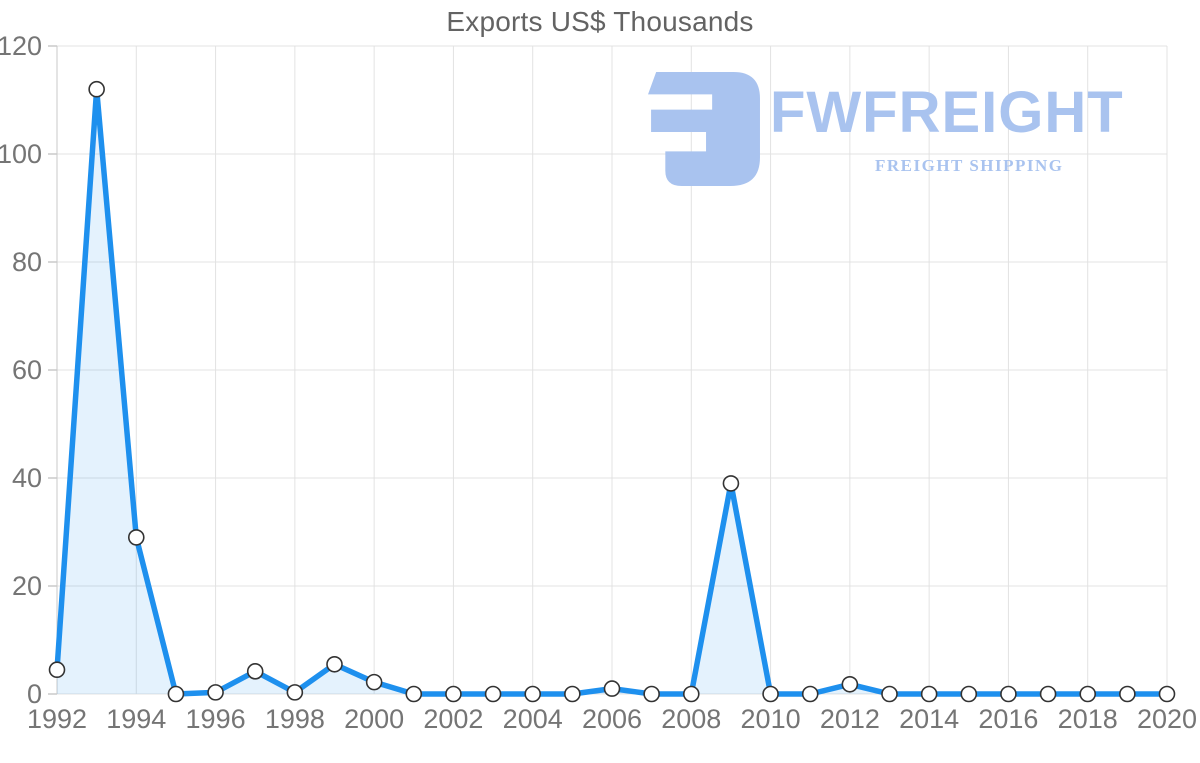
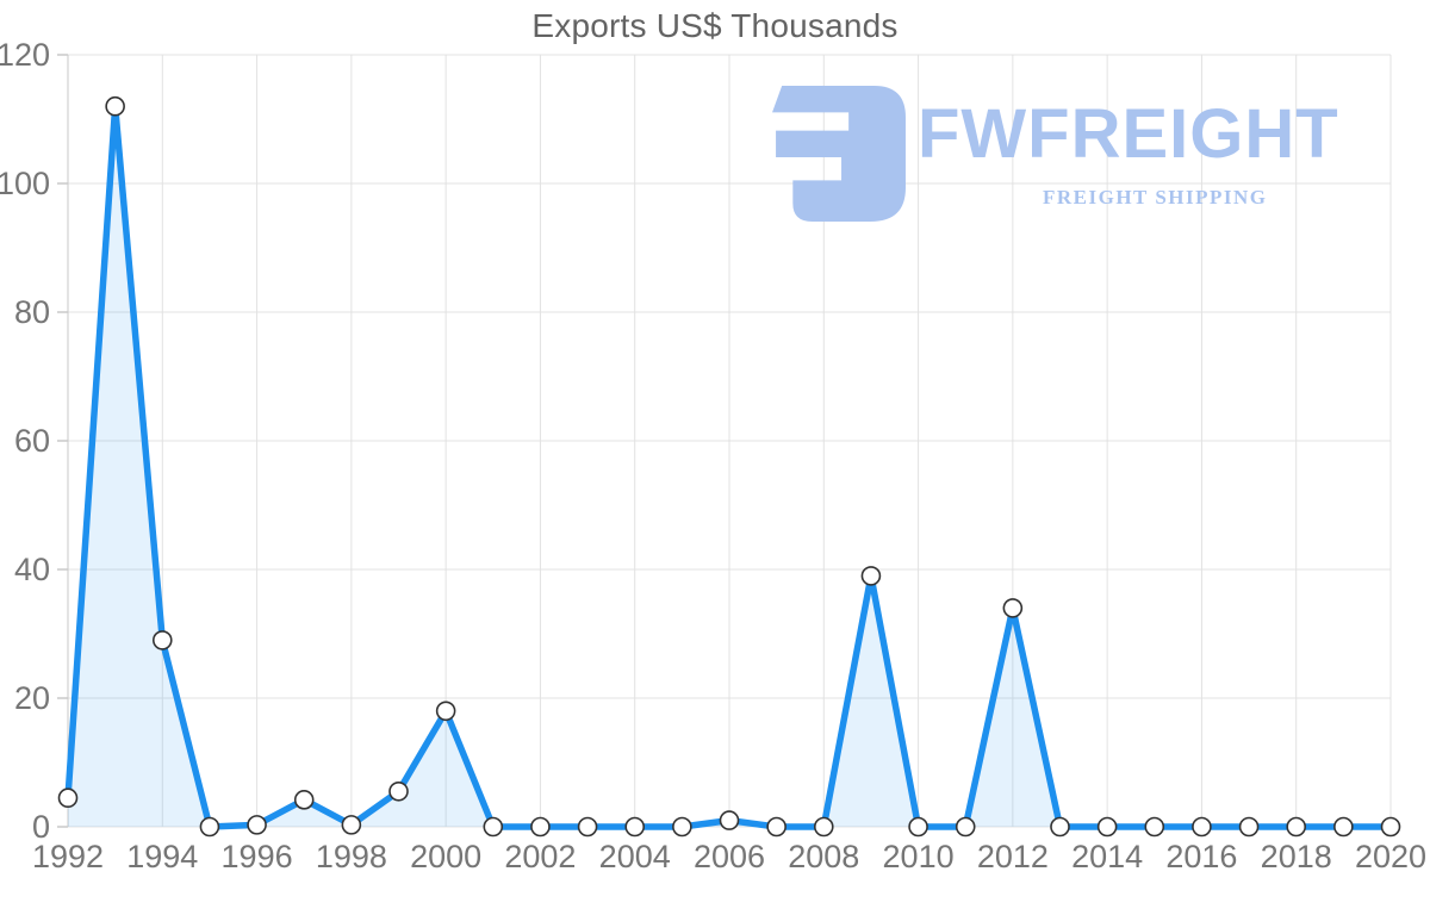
2000: 2 -> 18
2012: 2 -> 34
